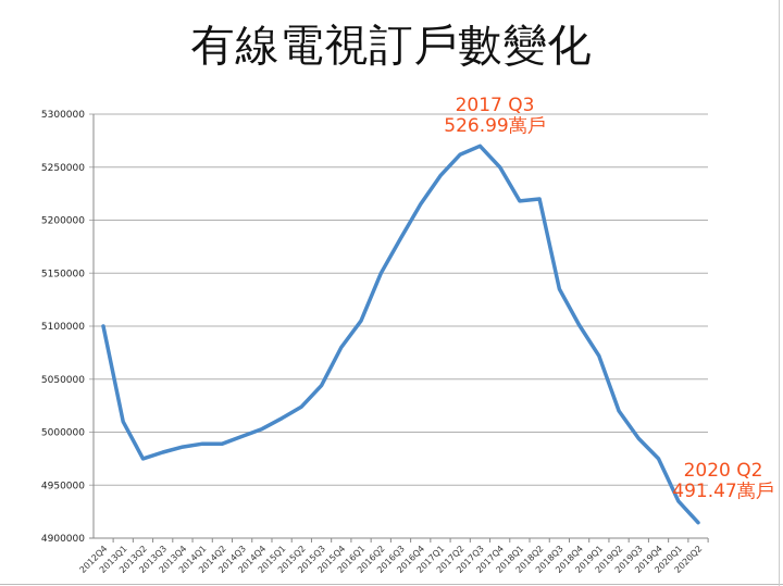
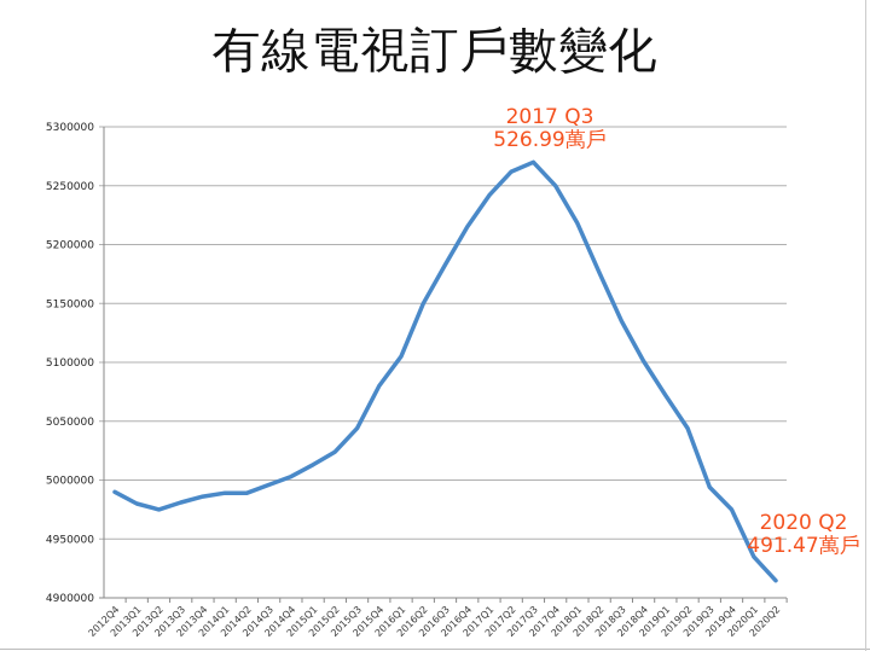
2012Q4: 5100000 -> 4990000
2013Q1: 5010000 -> 4980000
2018Q2: 5220000 -> 5180000
2019Q2: 5020000 -> 5040000
